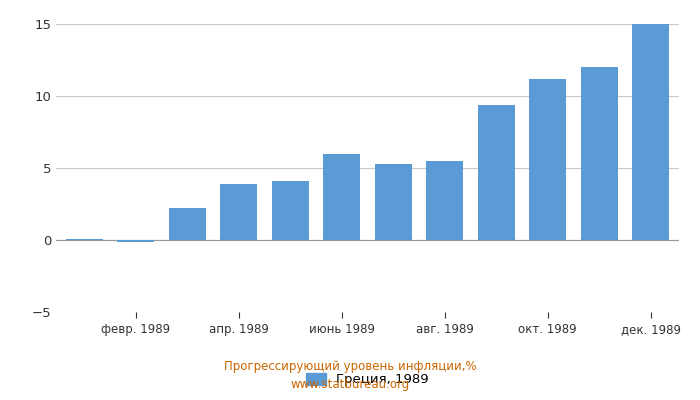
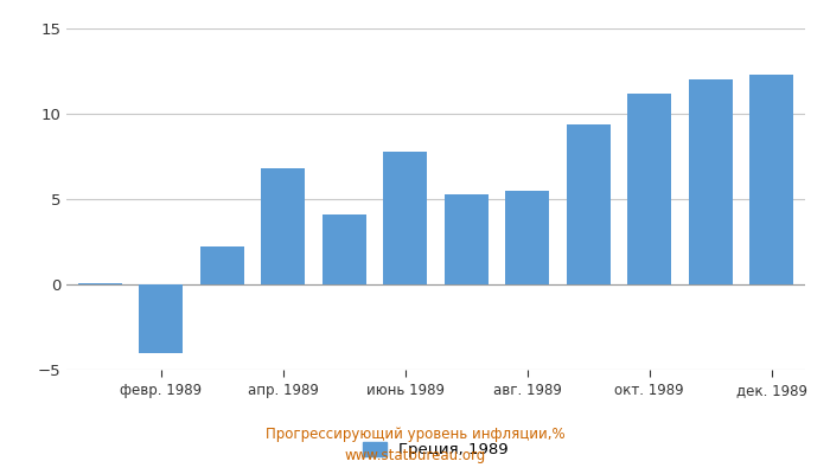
февр. 1989: -0.1 -> -4.0
апр. 1989: 3.9 -> 6.8
июнь 1989: 6.0 -> 7.8
дек. 1989: 15.0 -> 12.3
